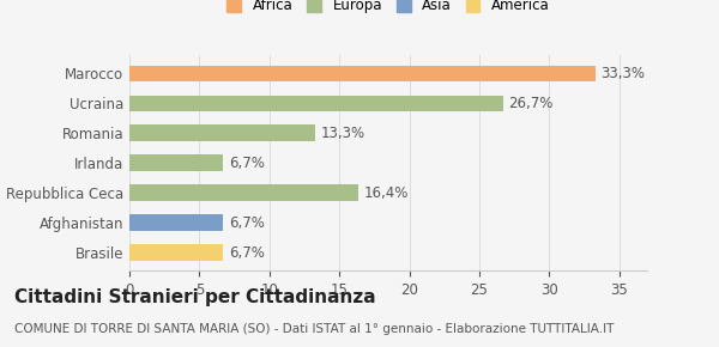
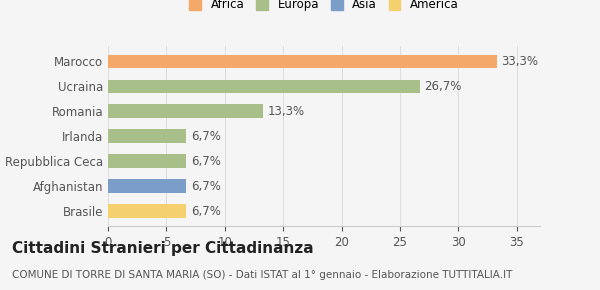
Repubblica Ceca: 16,4% -> 6,7%
